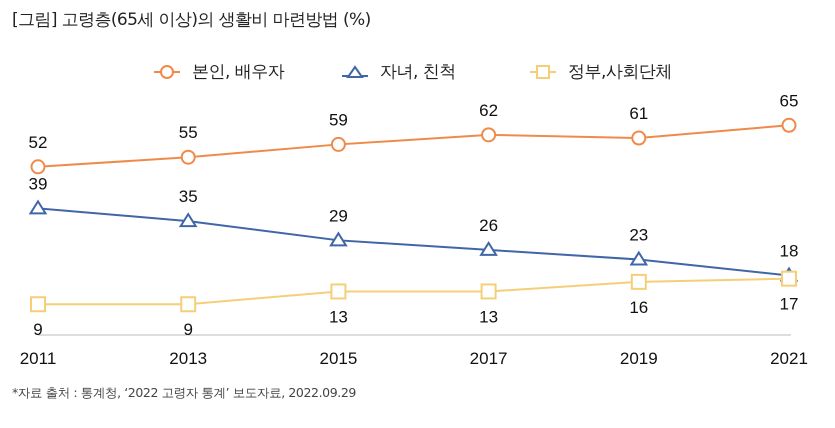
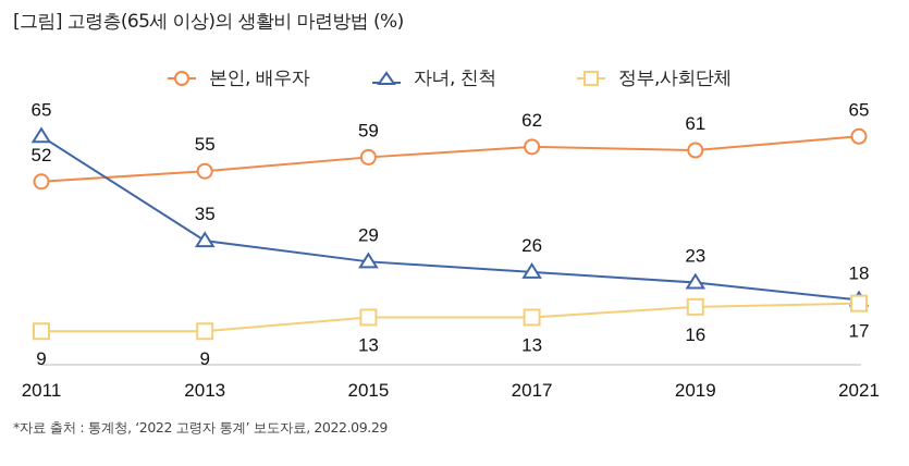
자녀, 친척/2011: 39 -> 65
